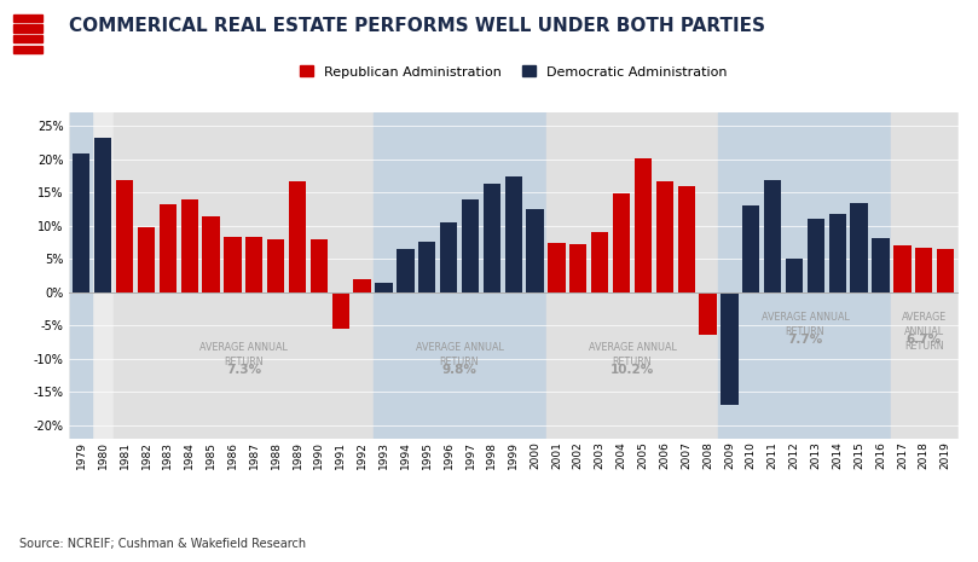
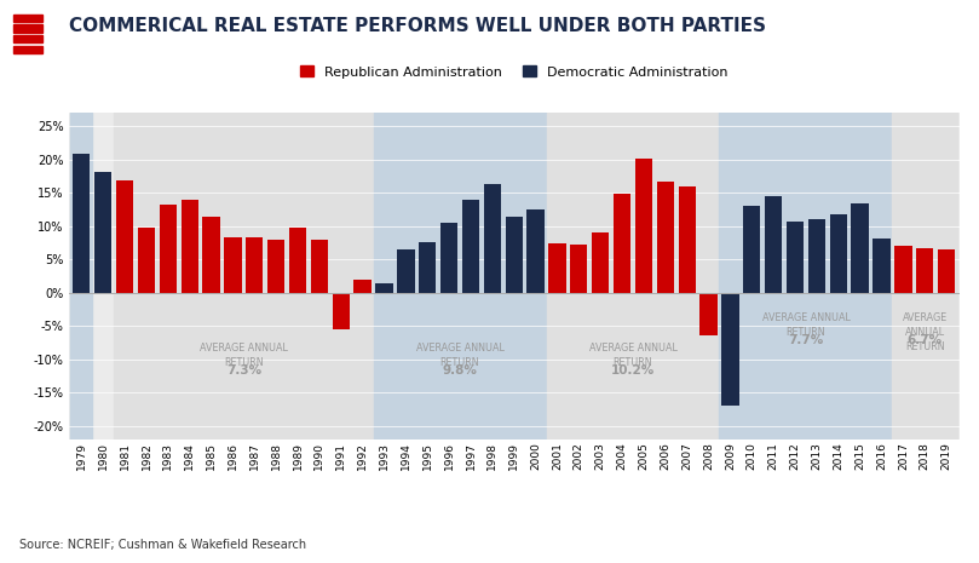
1980: 23.2% -> 18.1%
1989: 16.6% -> 9.7%
1999: 17.4% -> 11.4%
2011: 16.8% -> 14.4%
2012: 5.0% -> 10.7%
